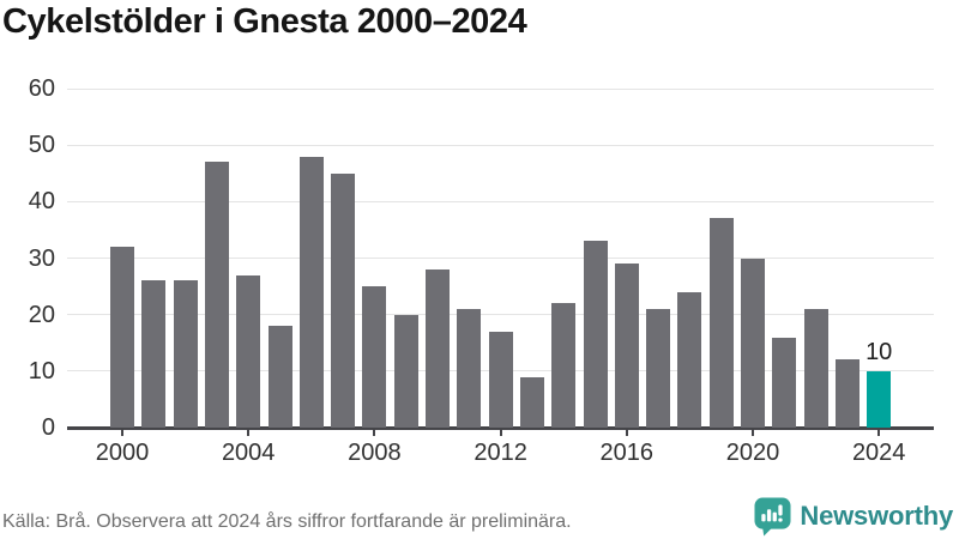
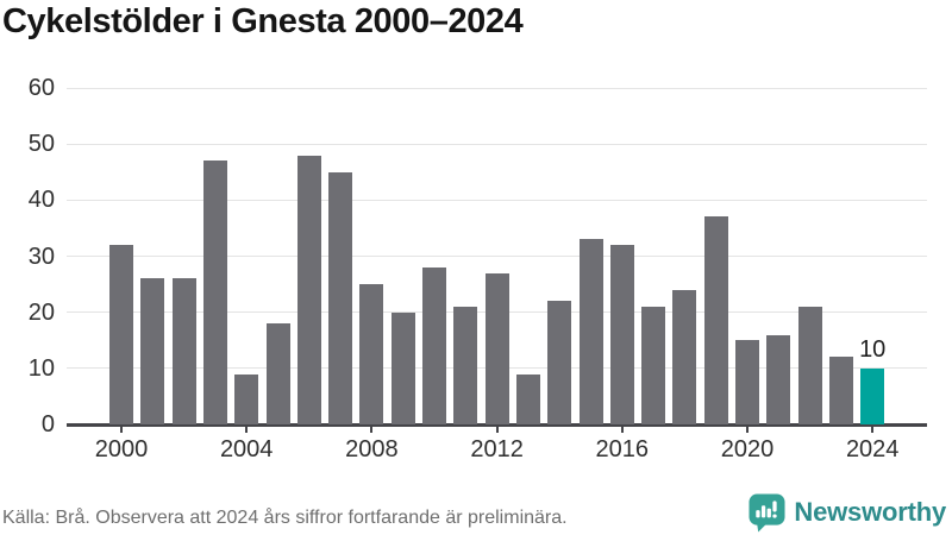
2004: 27 -> 9
2012: 17 -> 27
2016: 29 -> 32
2020: 30 -> 15
